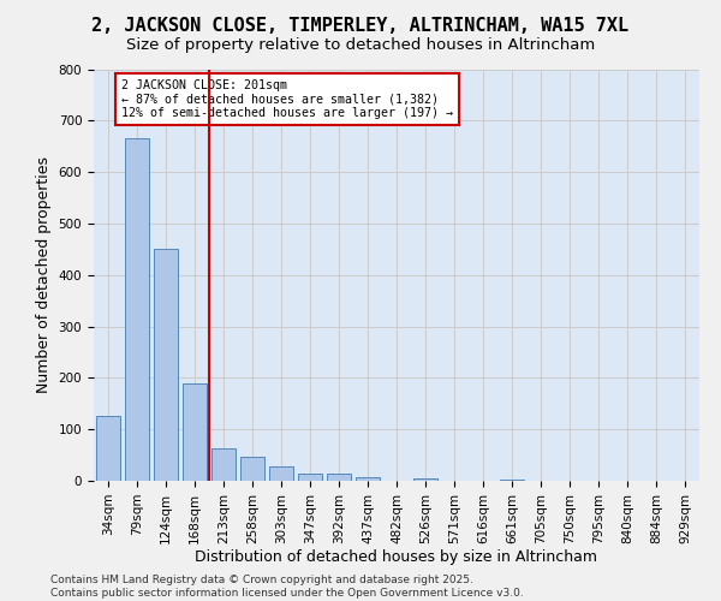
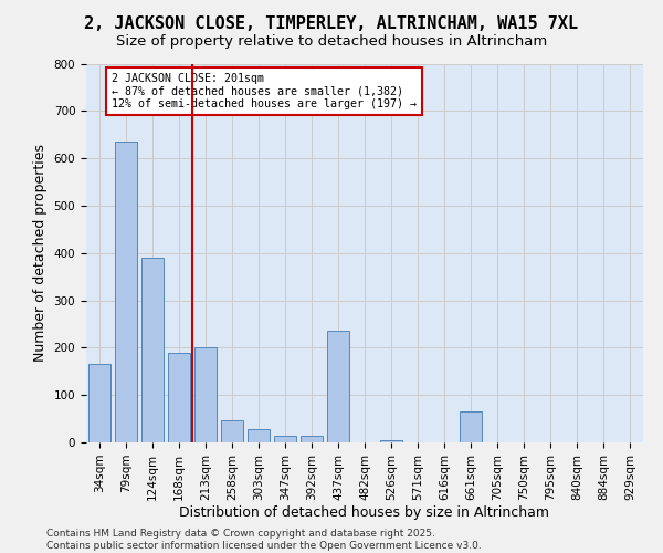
34sqm: 125 -> 165
79sqm: 665 -> 635
124sqm: 450 -> 390
213sqm: 63 -> 200
437sqm: 7 -> 235
661sqm: 3 -> 65
